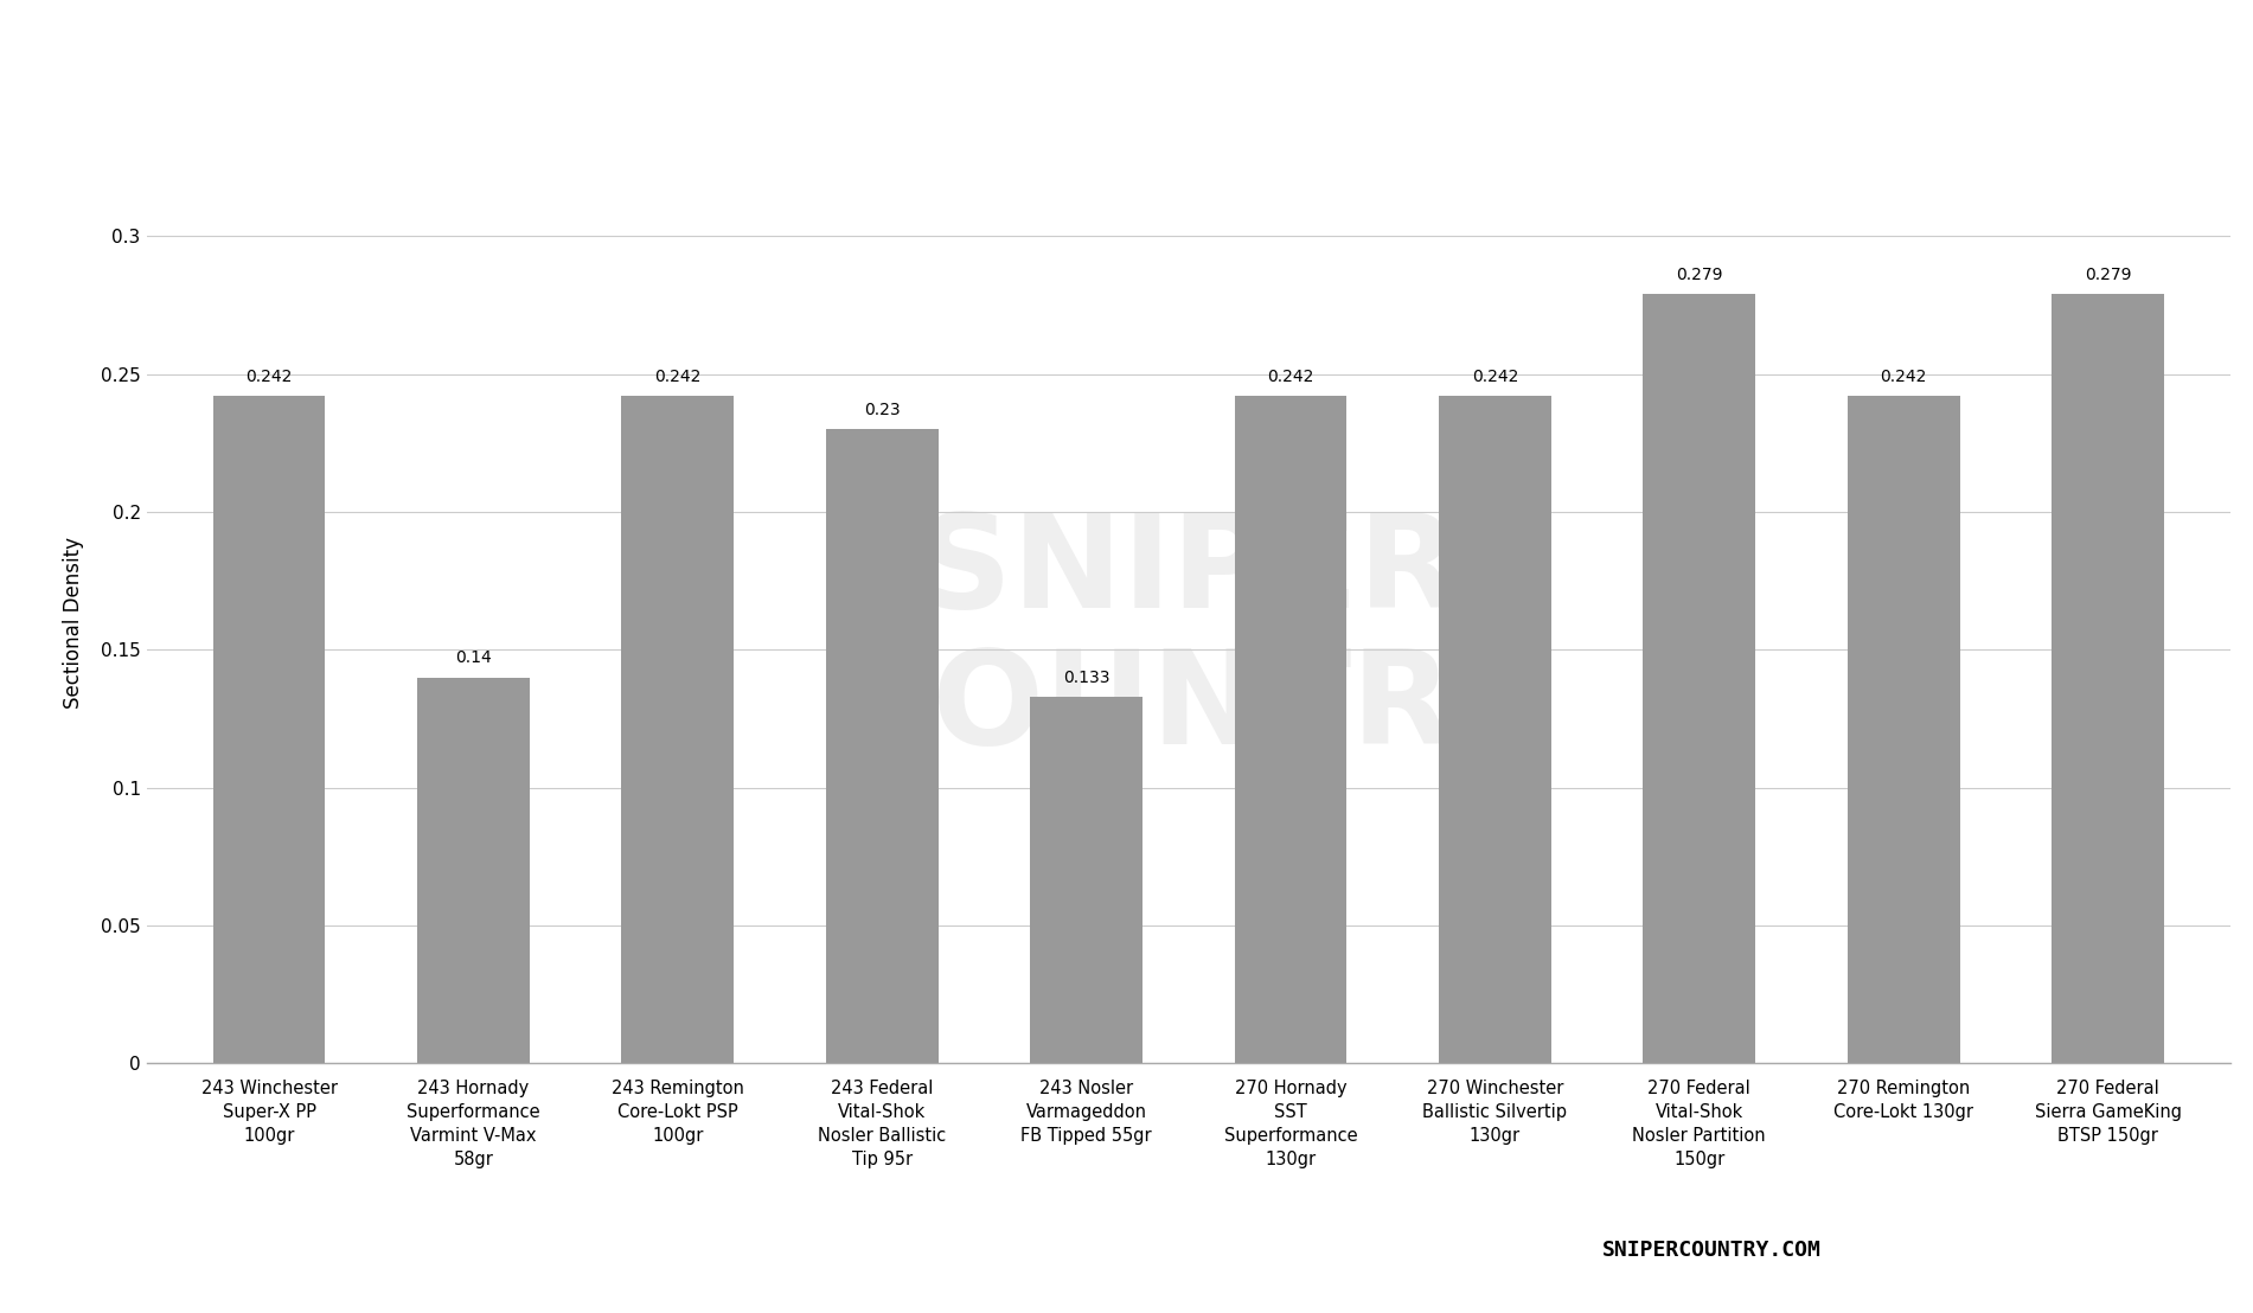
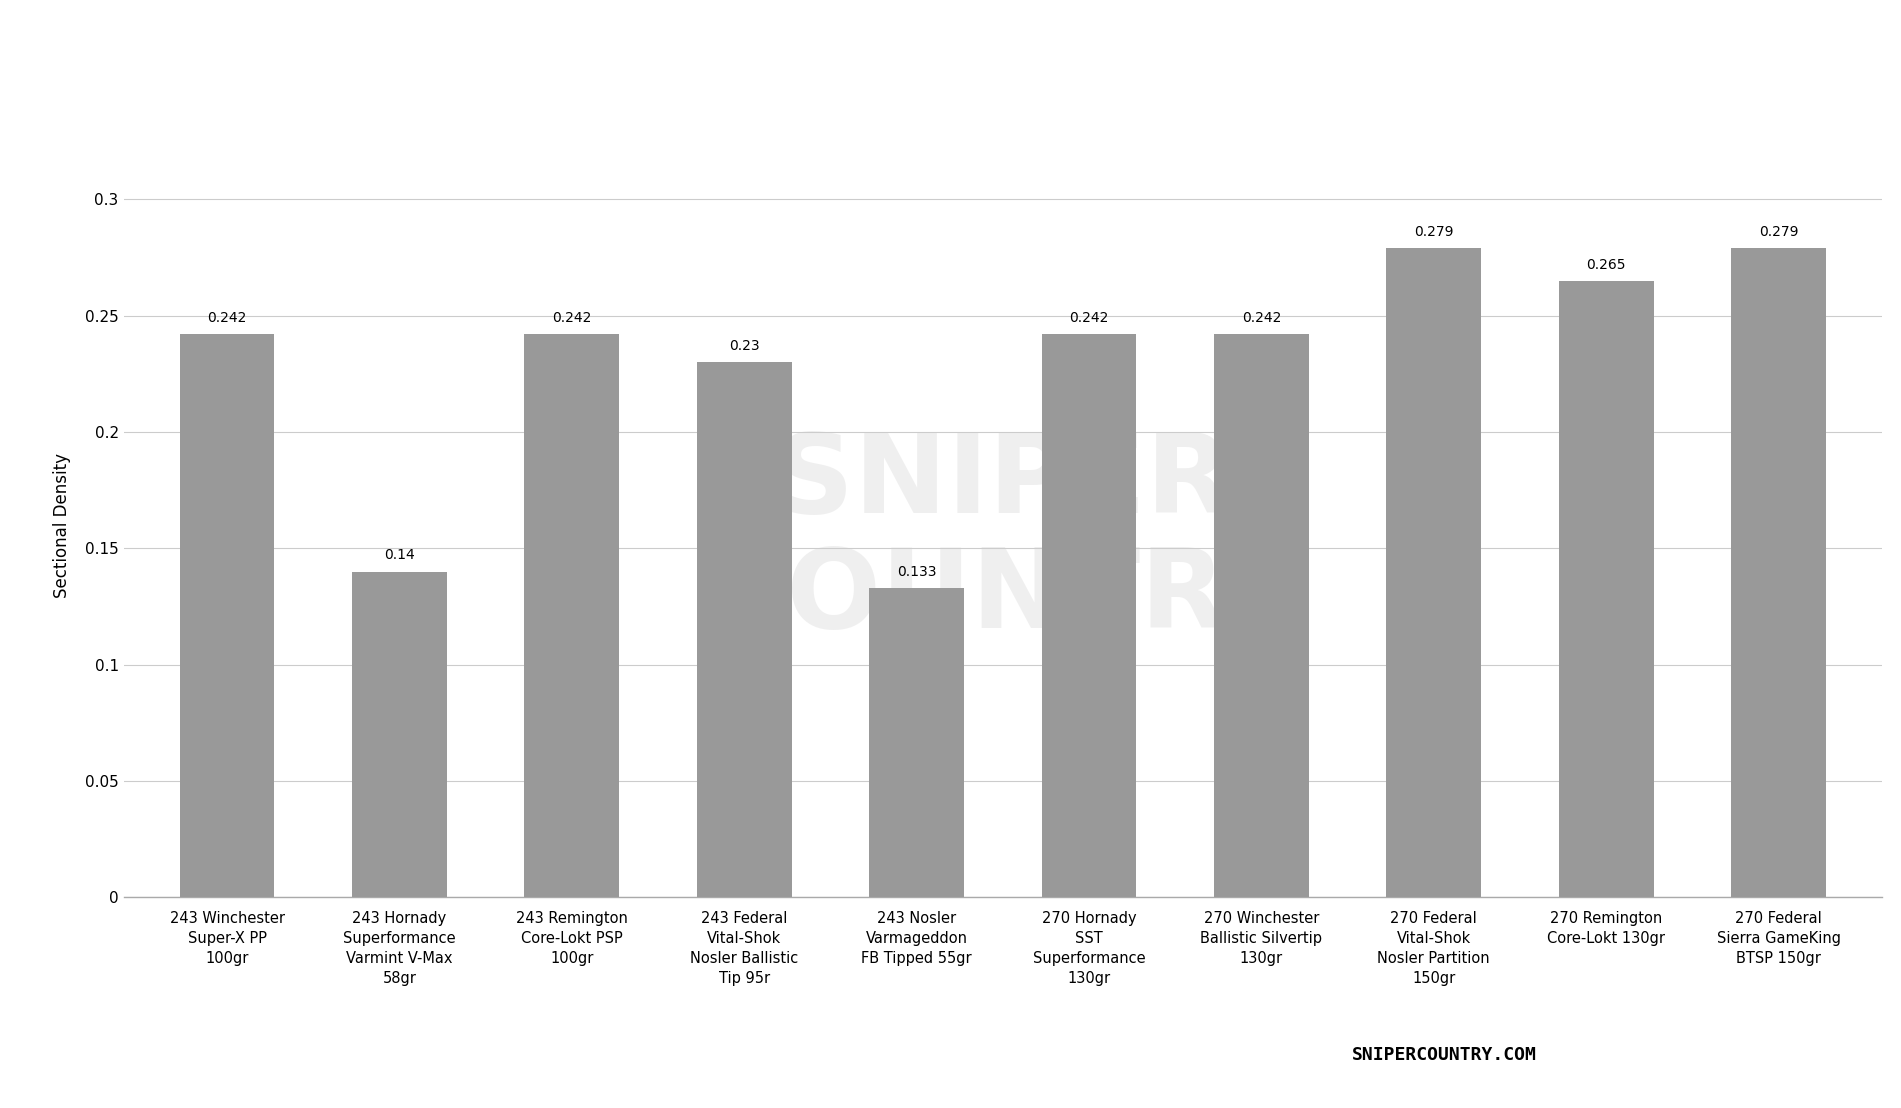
270 Remington Core-Lokt 130gr: 0.242 -> 0.265
